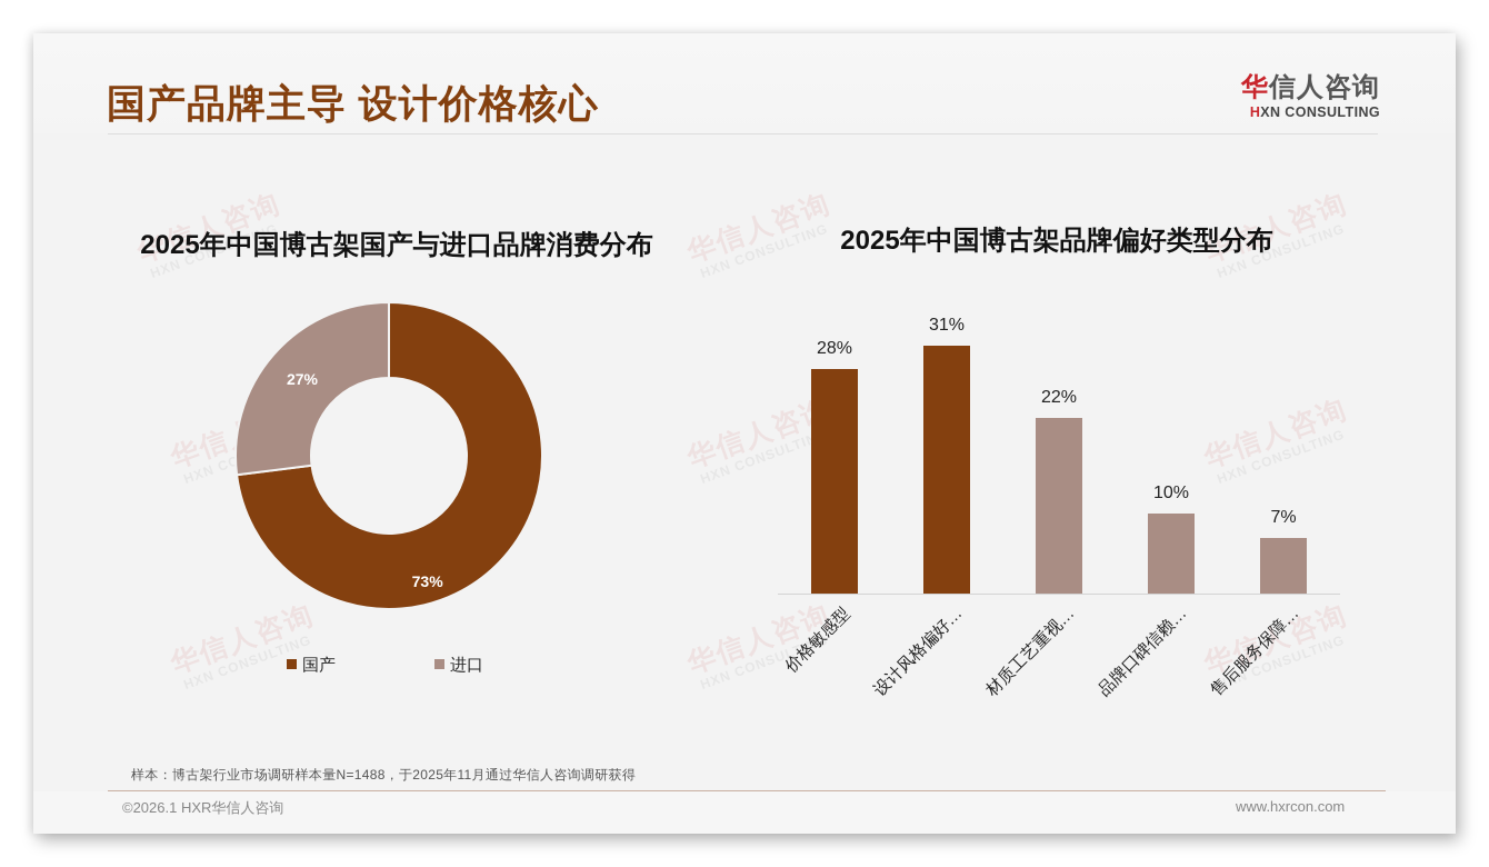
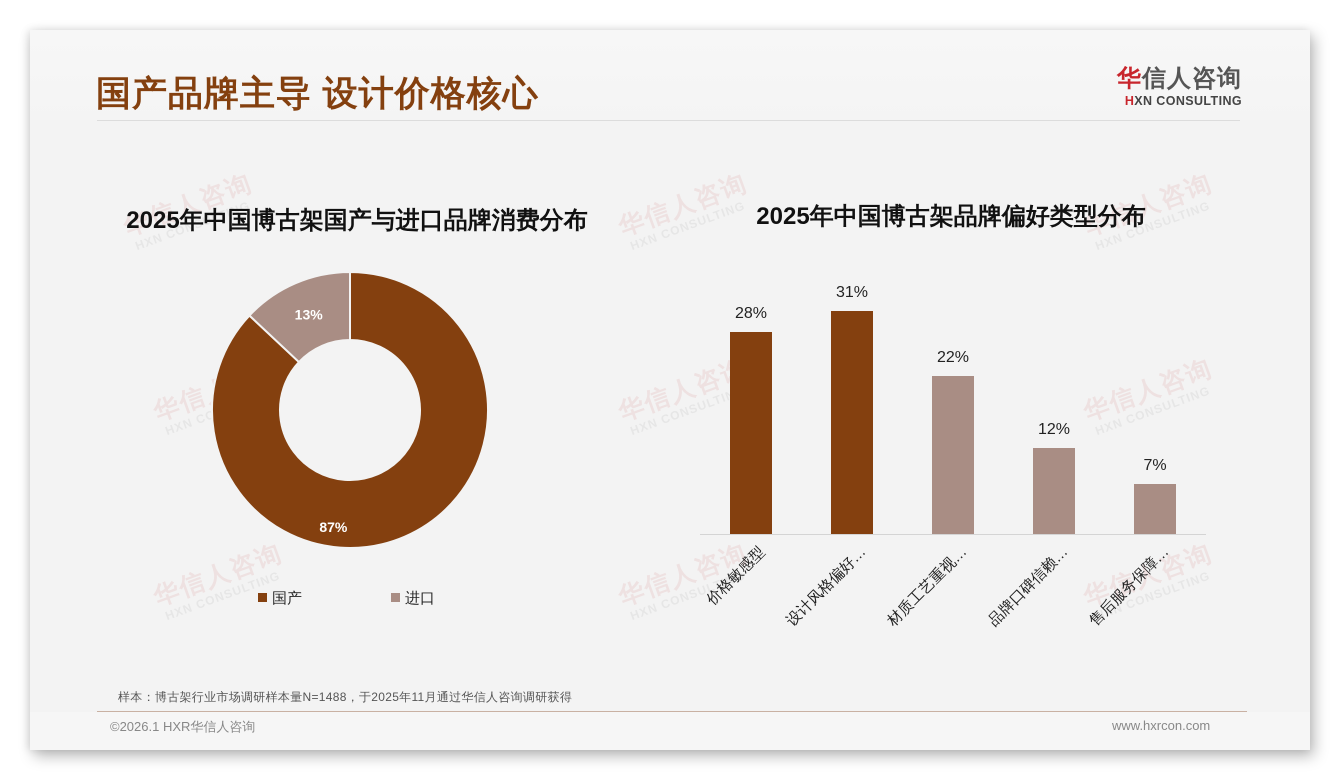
2025年中国博古架国产与进口品牌消费分布/国产: 73% -> 87%
2025年中国博古架国产与进口品牌消费分布/进口: 27% -> 13%
2025年中国博古架品牌偏好类型分布/品牌口碑信赖…: 10% -> 12%
